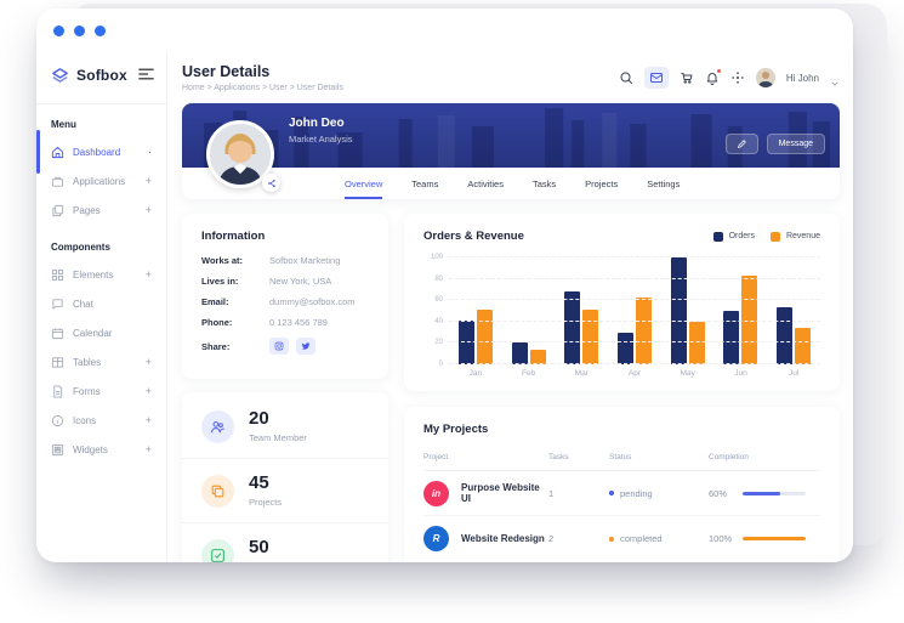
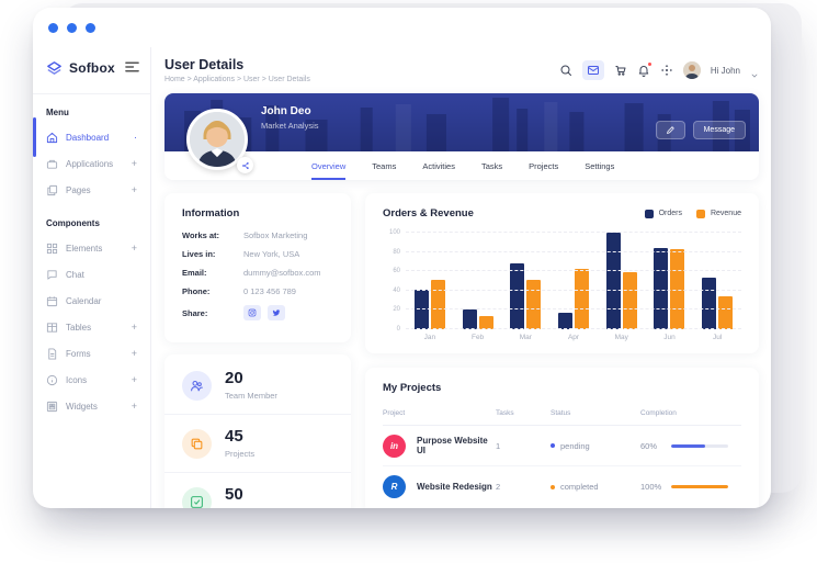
Orders/Apr: 30 -> 20
Revenue/May: 40 -> 60
Orders/Jun: 50 -> 80
